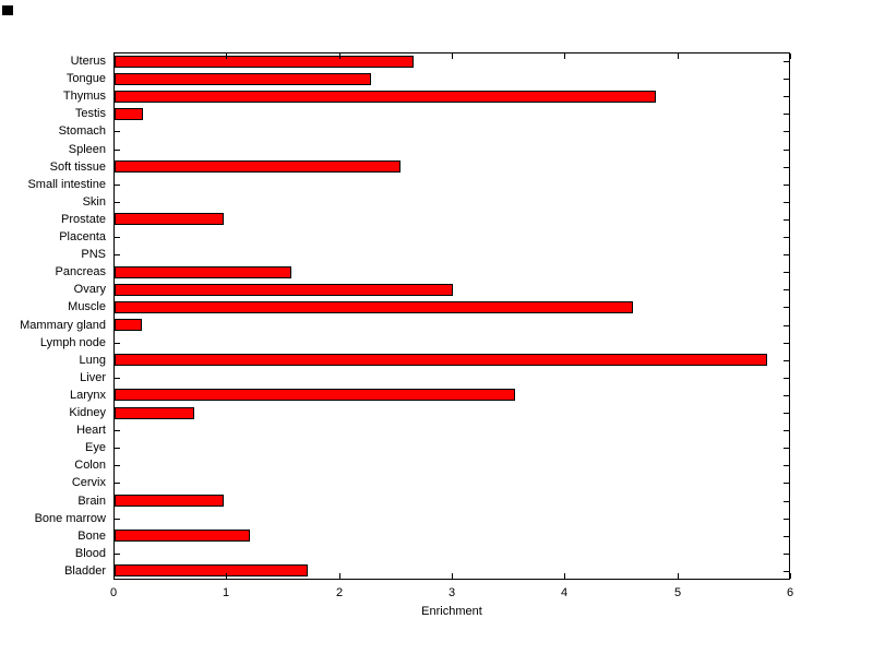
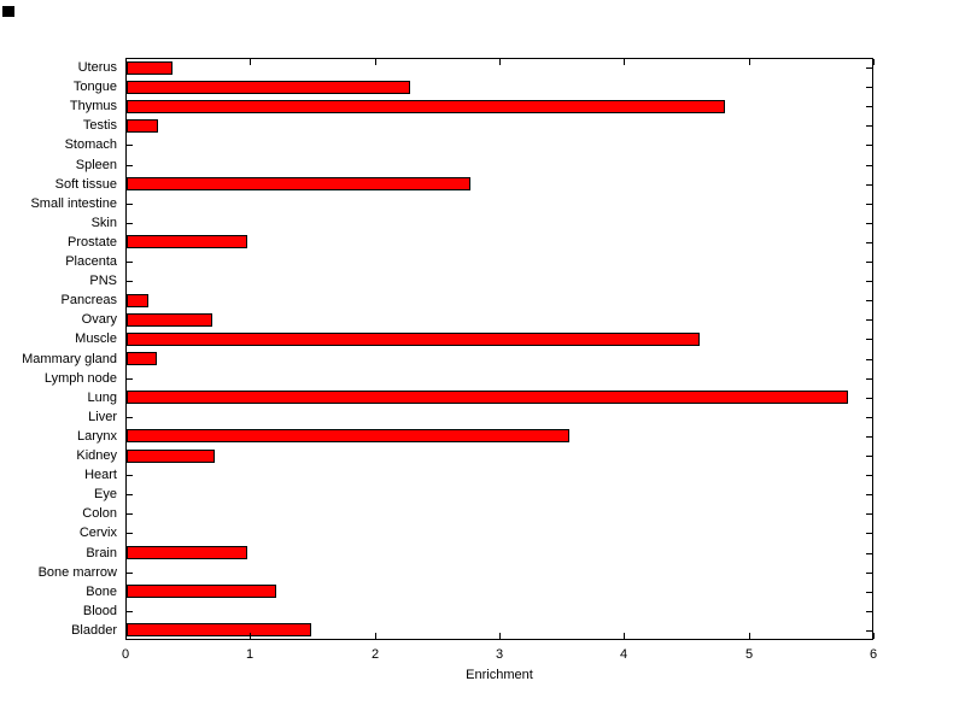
Uterus: 2.65 -> 0.37
Soft tissue: 2.54 -> 2.76
Pancreas: 1.57 -> 0.17
Ovary: 3.00 -> 0.69
Bladder: 1.71 -> 1.48
